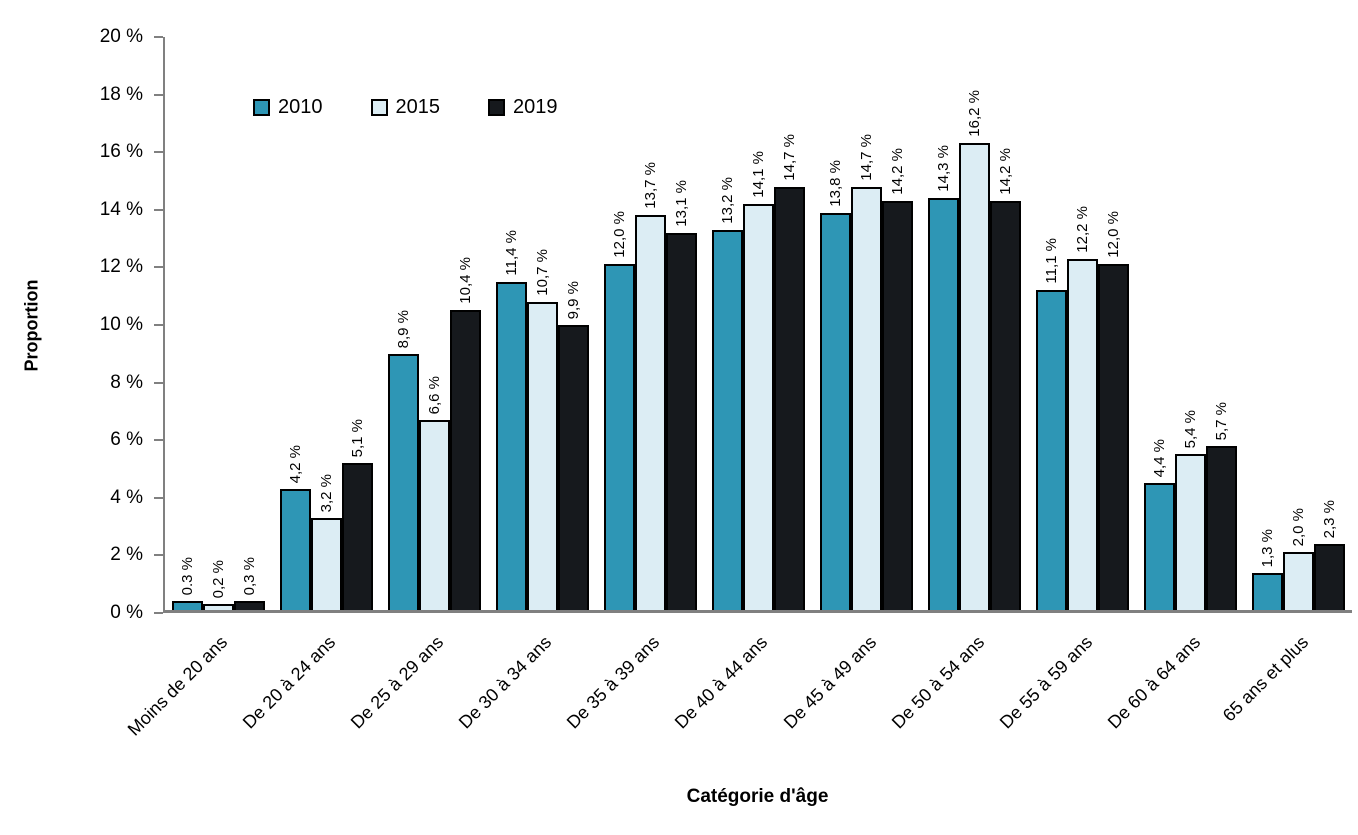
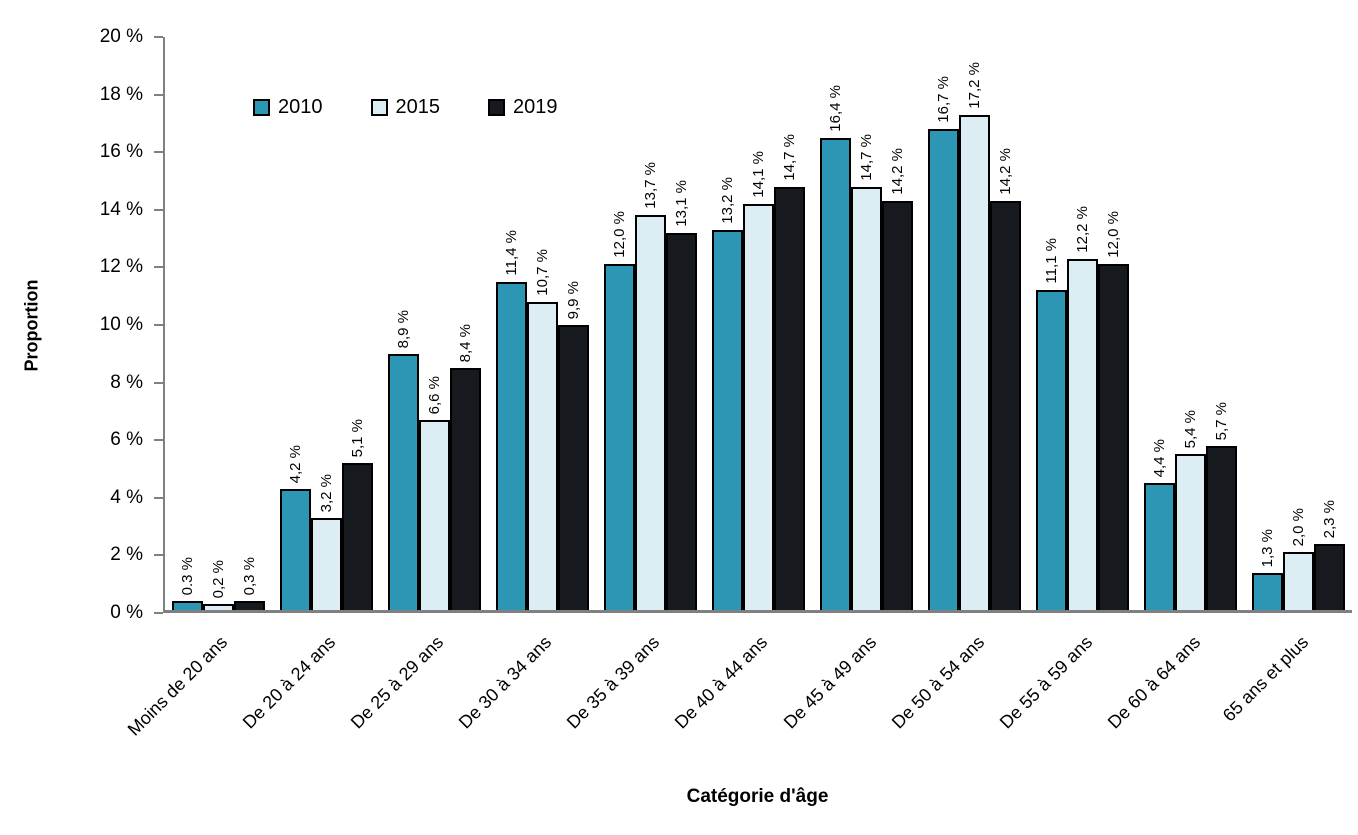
2019/De 25 à 29 ans: 10,4 -> 8,4
2010/De 45 à 49 ans: 13,8 -> 16,4
2010/De 50 à 54 ans: 14,3 -> 16,7
2015/De 50 à 54 ans: 16,2 -> 17,2
